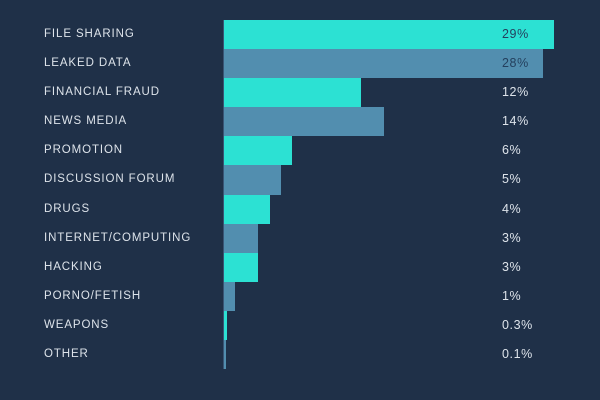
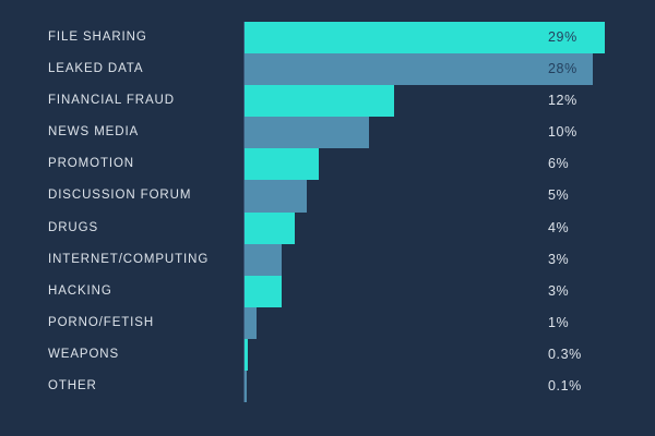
NEWS MEDIA: 14% -> 10%
